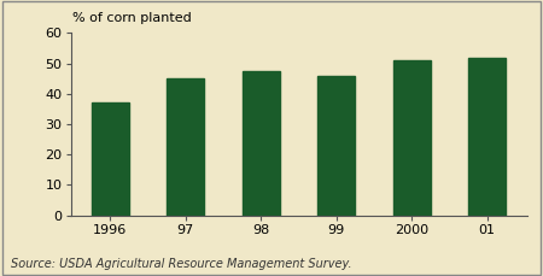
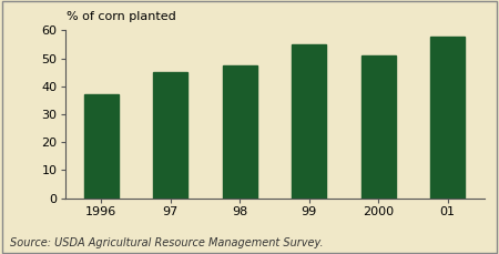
99: 46.0 -> 55.0
01: 52.0 -> 58.0
